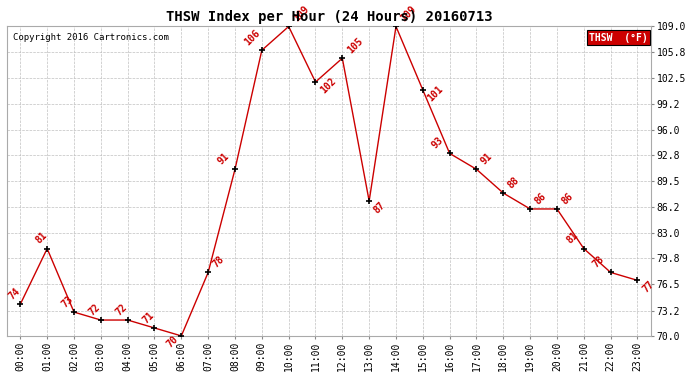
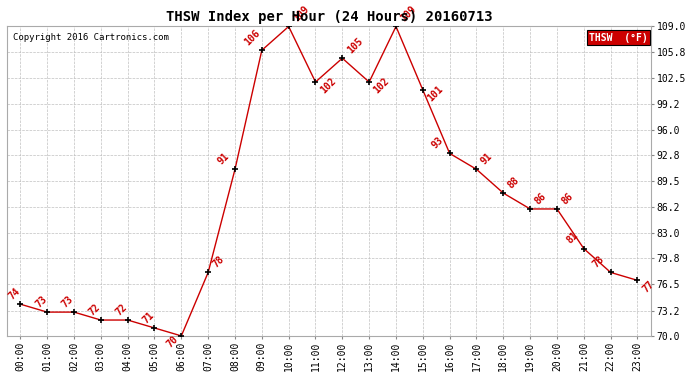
01:00: 81 -> 73
13:00: 87 -> 102
